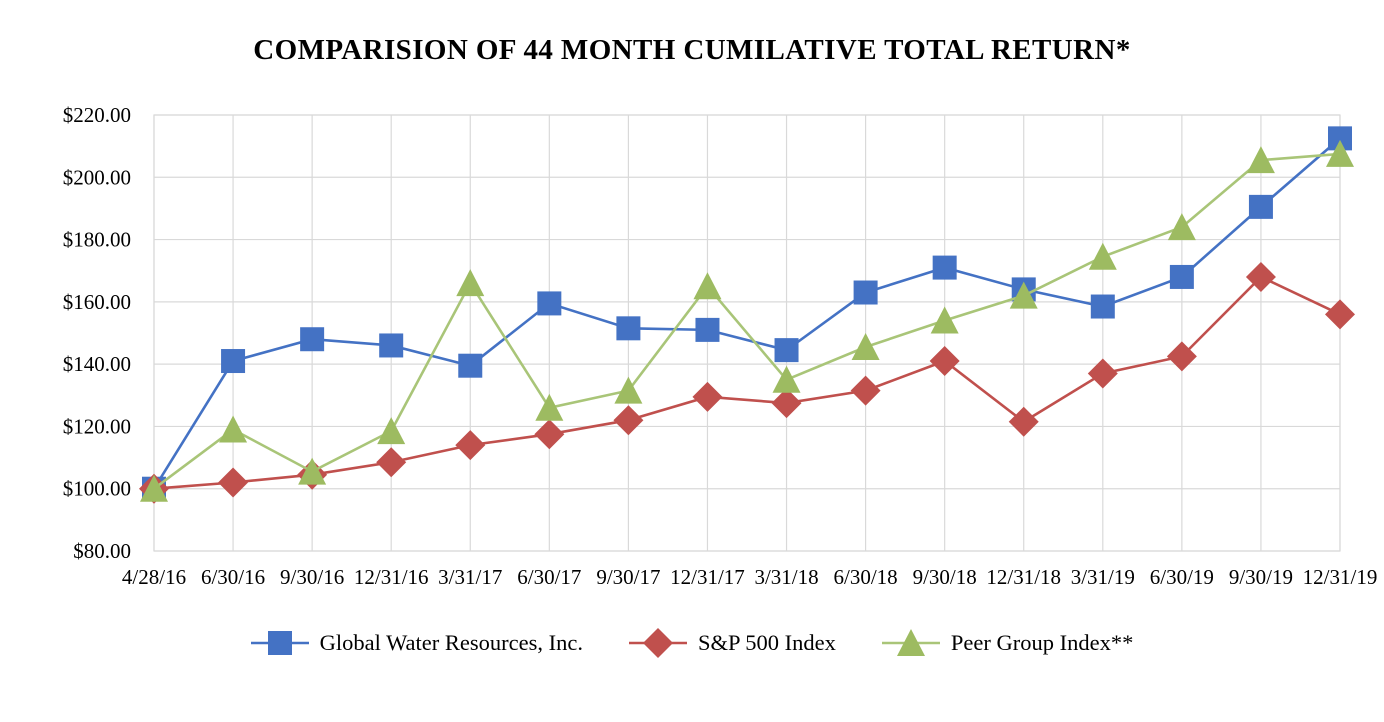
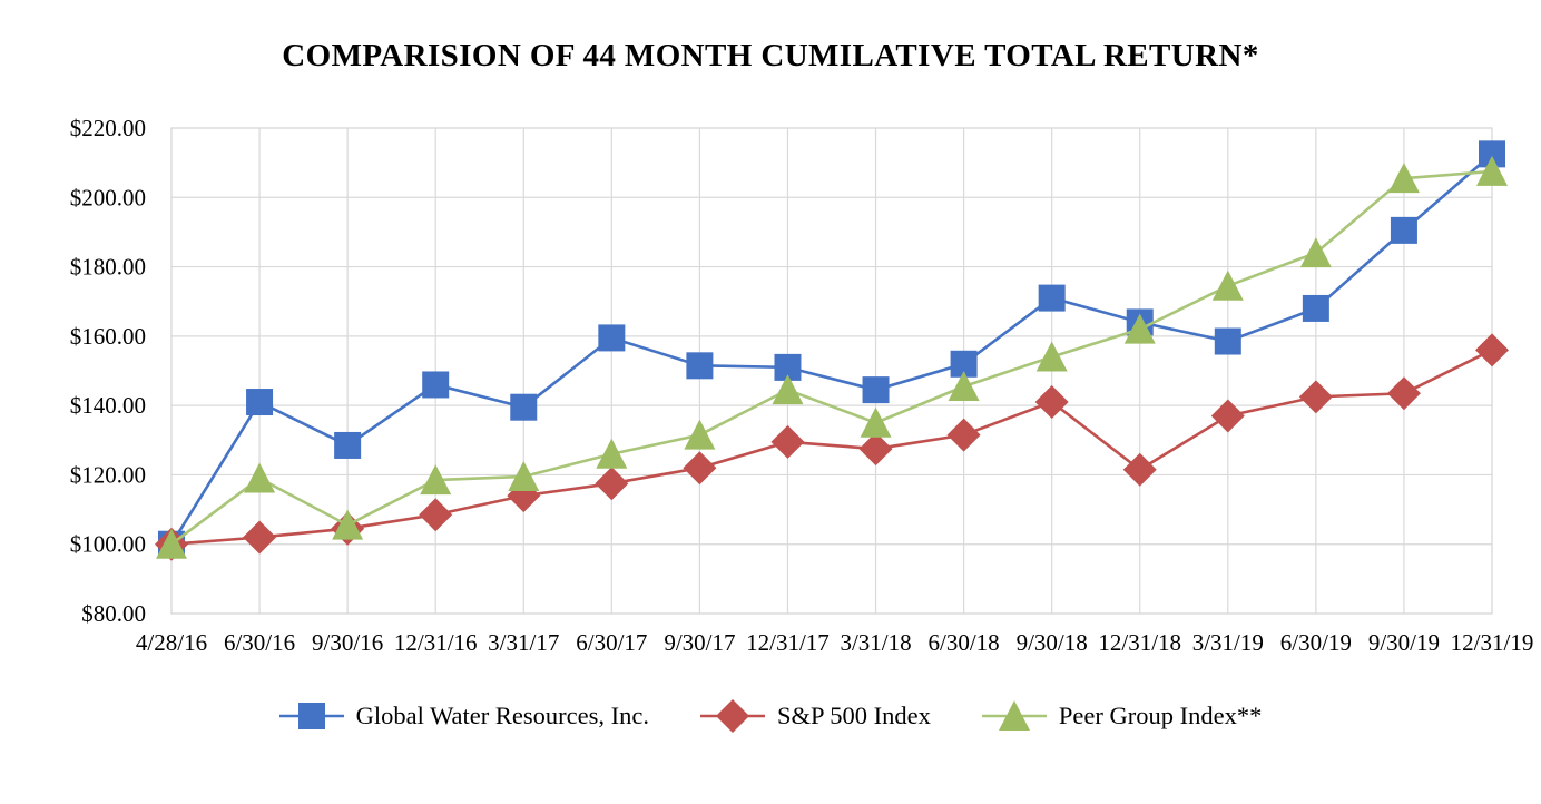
Global Water Resources, Inc./9/30/16: $148 -> $128
Peer Group Index**/3/31/17: $166 -> $120
Peer Group Index**/12/31/17: $165 -> $144
Global Water Resources, Inc./6/30/18: $163 -> $152
S&P 500 Index/9/30/19: $168 -> $144
